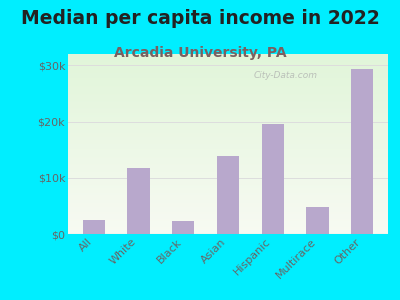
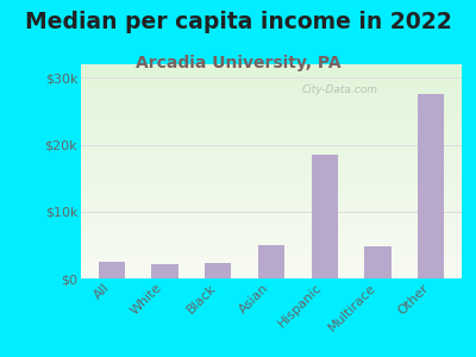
White: $11.8k -> $2.2k
Asian: $13.8k -> $5.0k
Hispanic: $19.6k -> $18.5k
Other: $29.4k -> $27.5k
